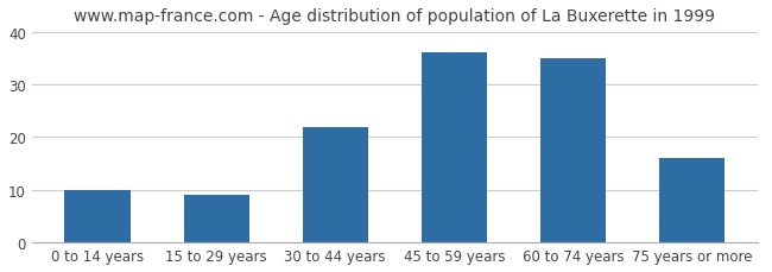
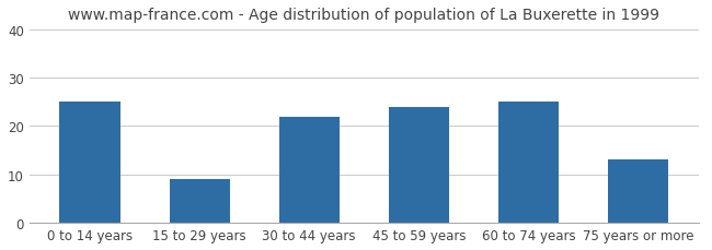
0 to 14 years: 10 -> 25
45 to 59 years: 36 -> 24
60 to 74 years: 35 -> 25
75 years or more: 16 -> 13
